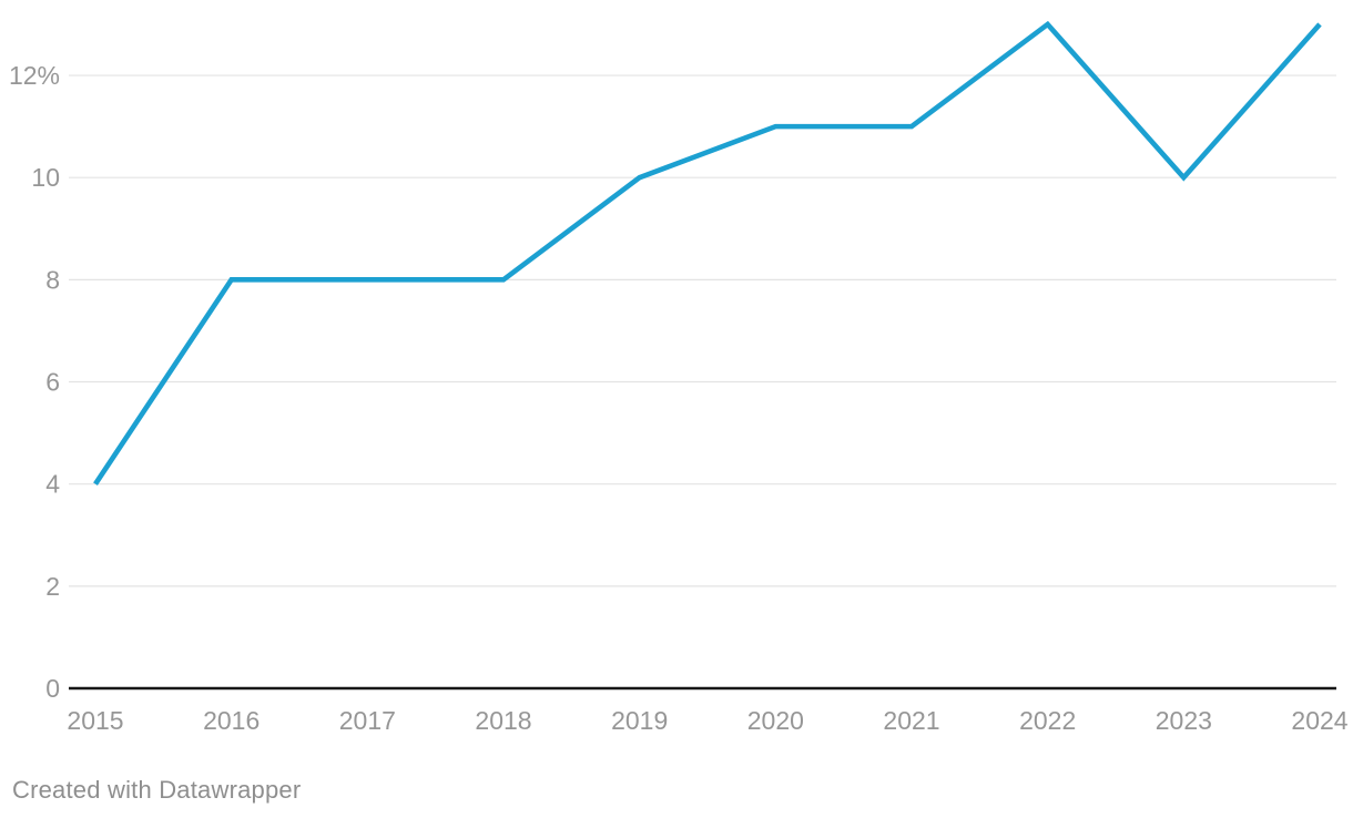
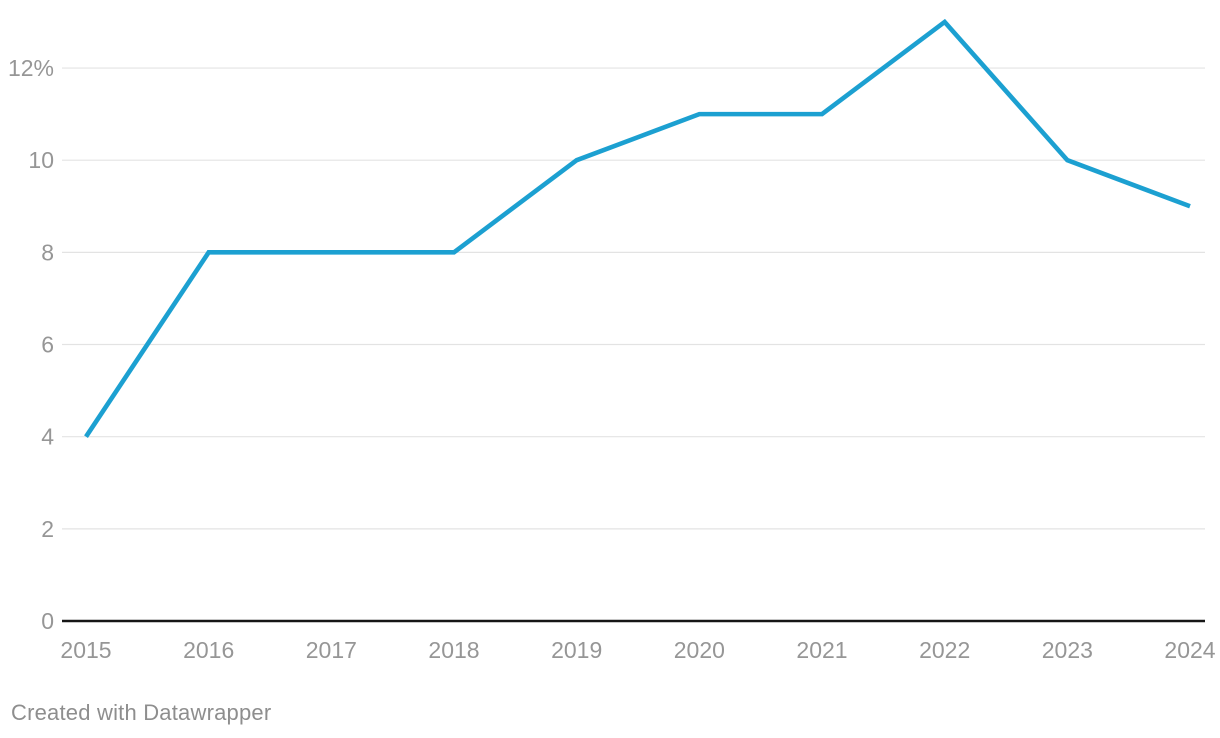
2024: 13% -> 9%
